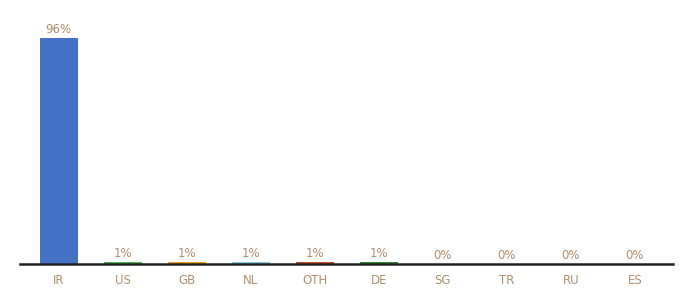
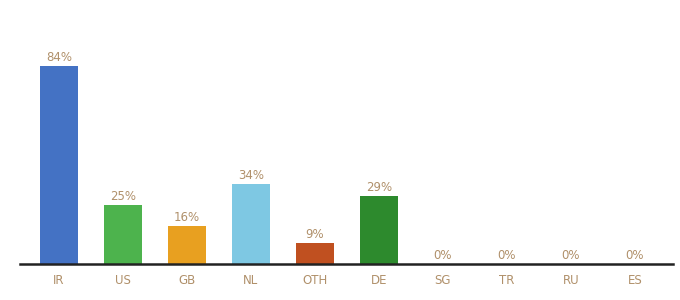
IR: 96% -> 84%
US: 1% -> 25%
GB: 1% -> 16%
NL: 1% -> 34%
OTH: 1% -> 9%
DE: 1% -> 29%
